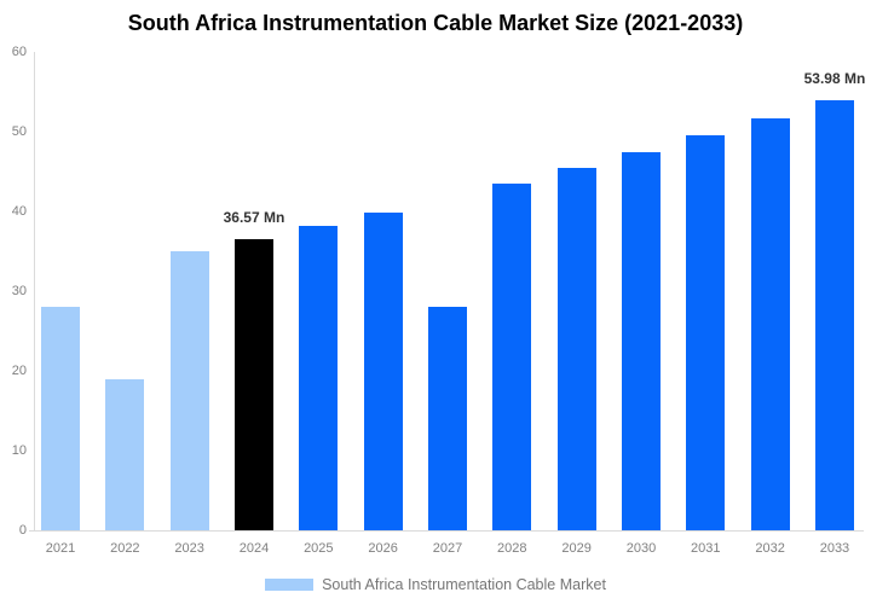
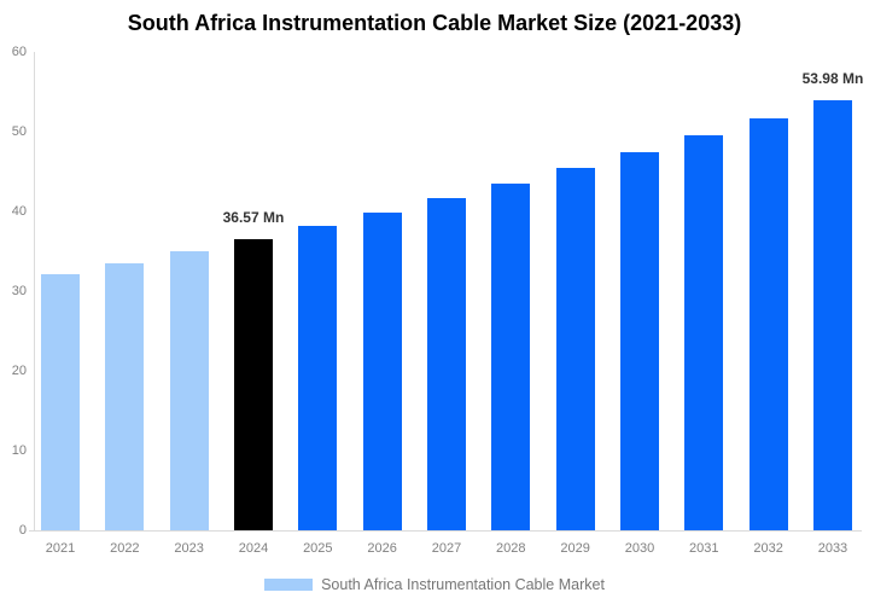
2021: 28 -> 32
2022: 19 -> 34
2027: 28 -> 42
